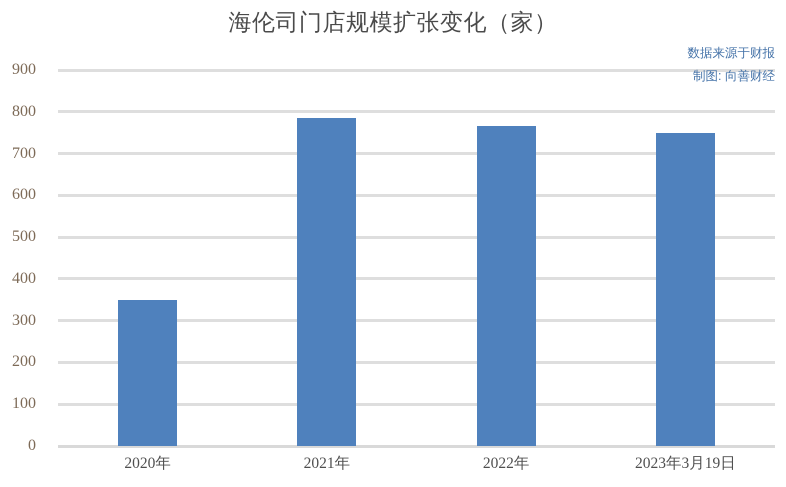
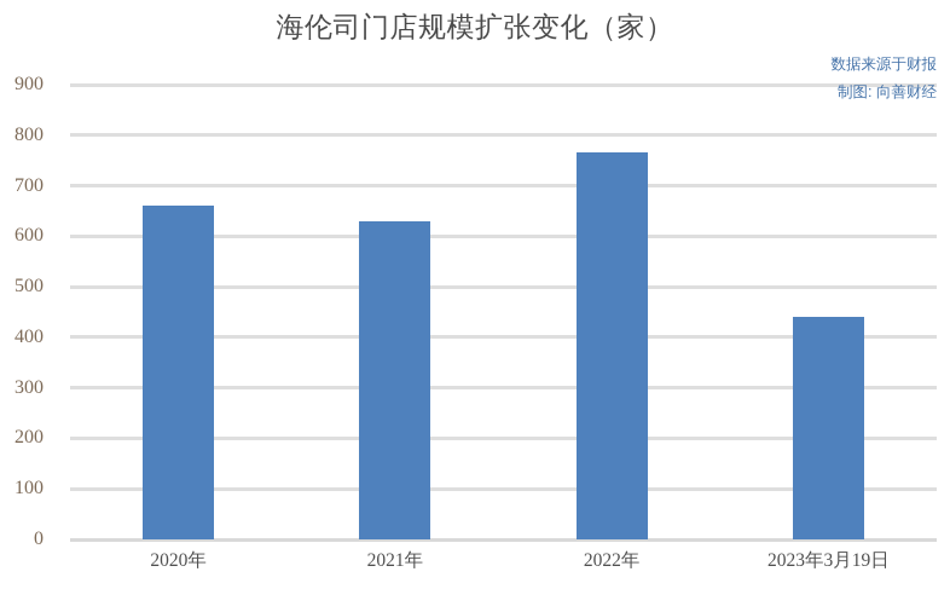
2020年: 350 -> 660
2021年: 780 -> 630
2023年3月19日: 750 -> 440
